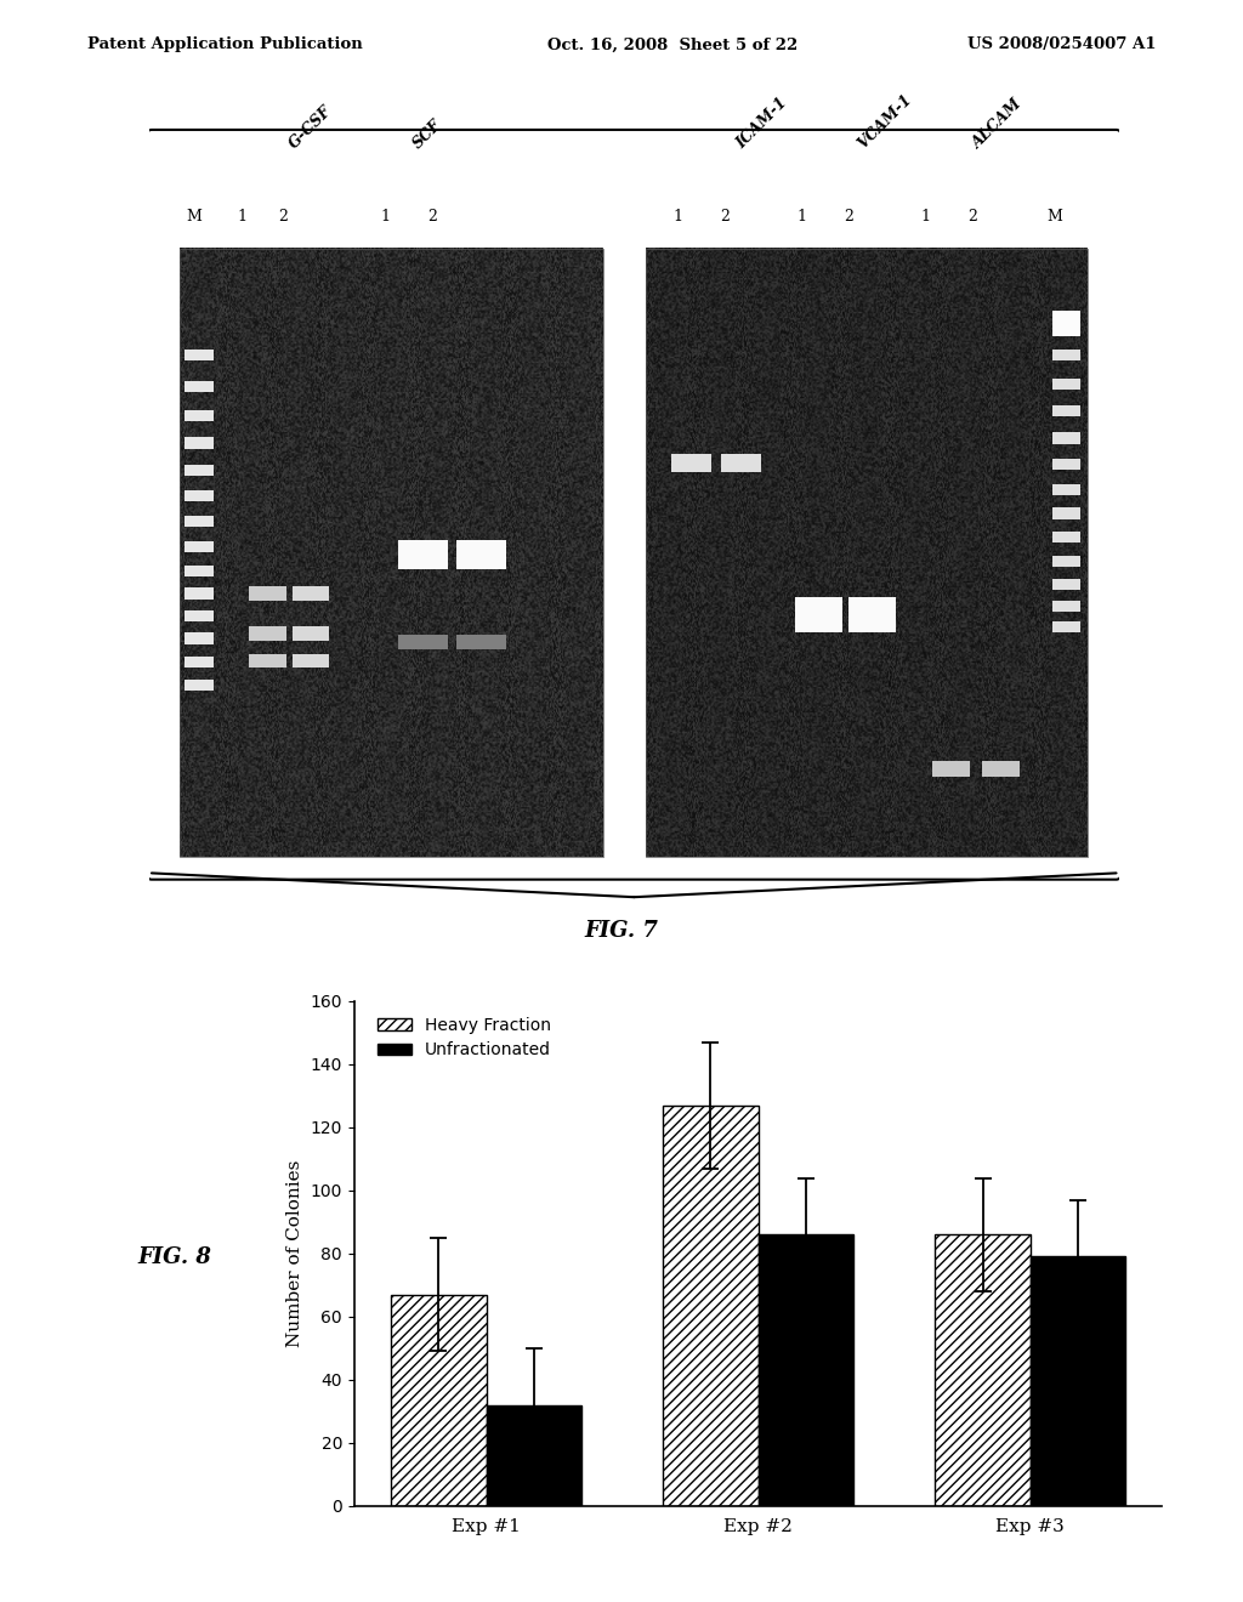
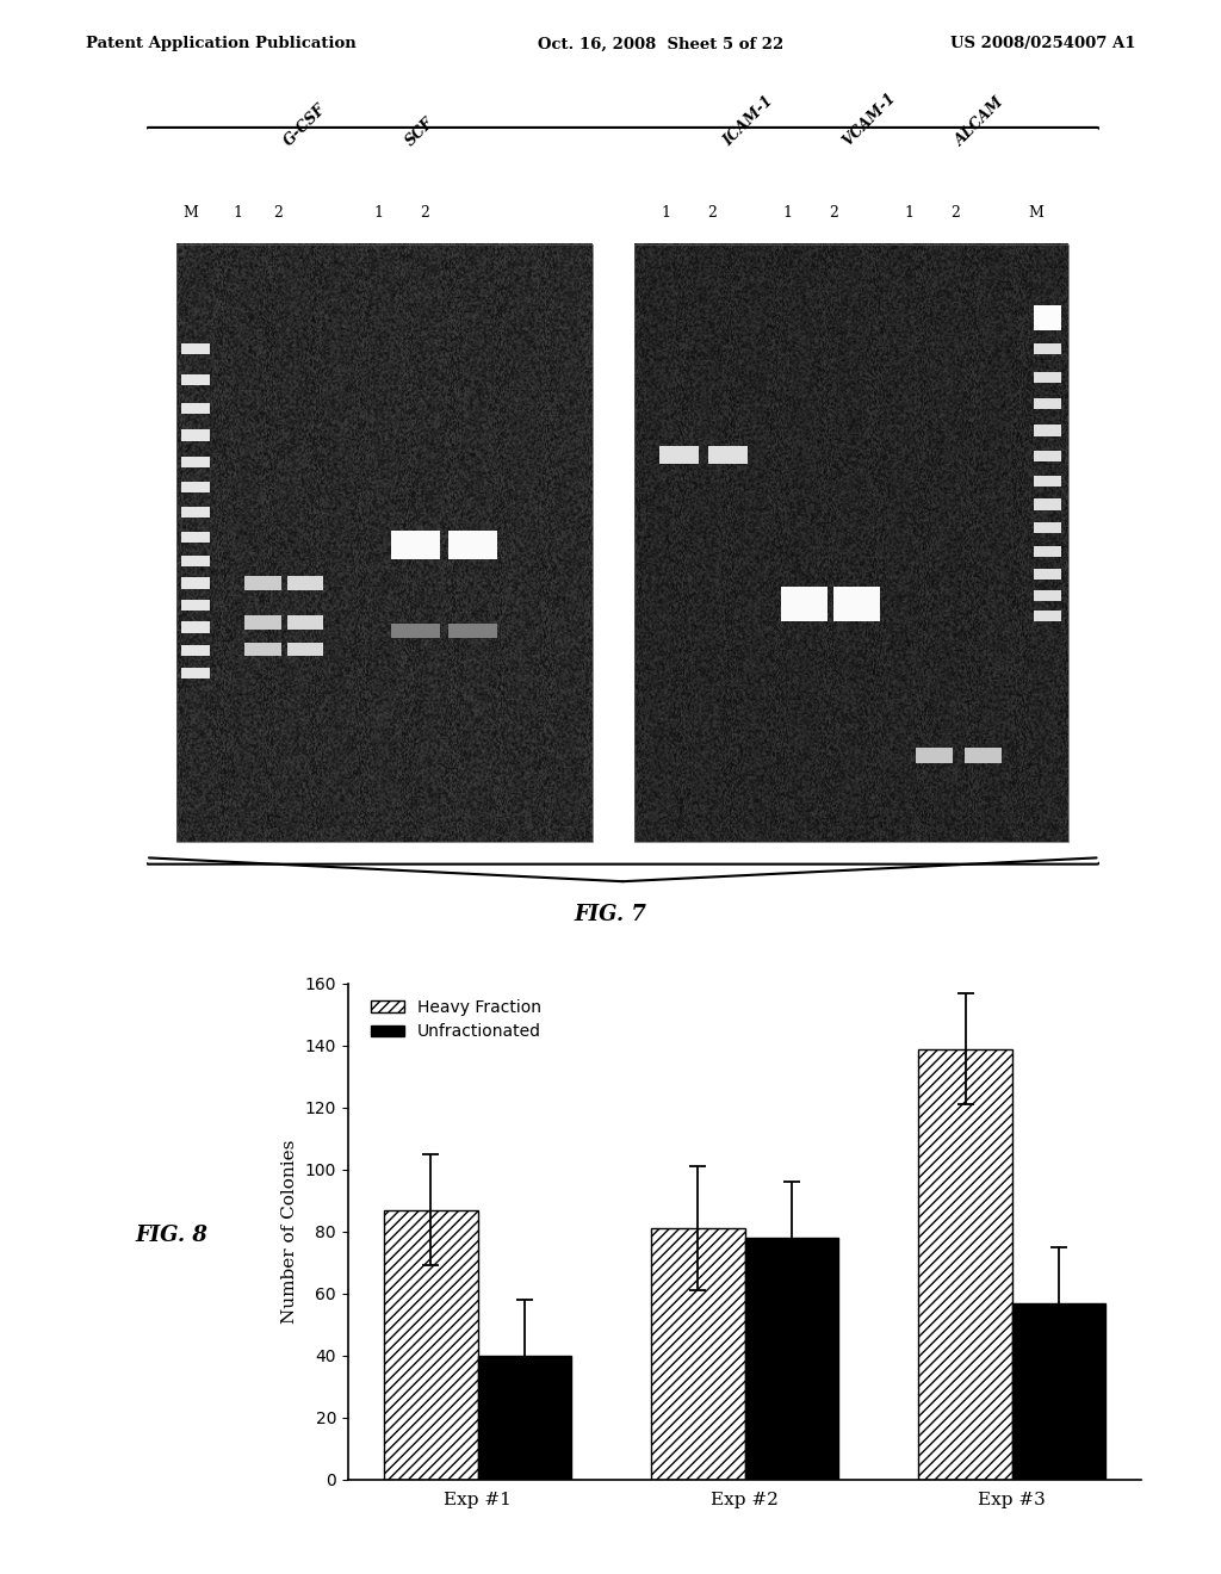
Heavy Fraction/Exp #1: 67 -> 87
Unfractionated/Exp #1: 32 -> 40
Heavy Fraction/Exp #2: 127 -> 81
Unfractionated/Exp #2: 86 -> 78
Heavy Fraction/Exp #3: 86 -> 139
Unfractionated/Exp #3: 79 -> 57
